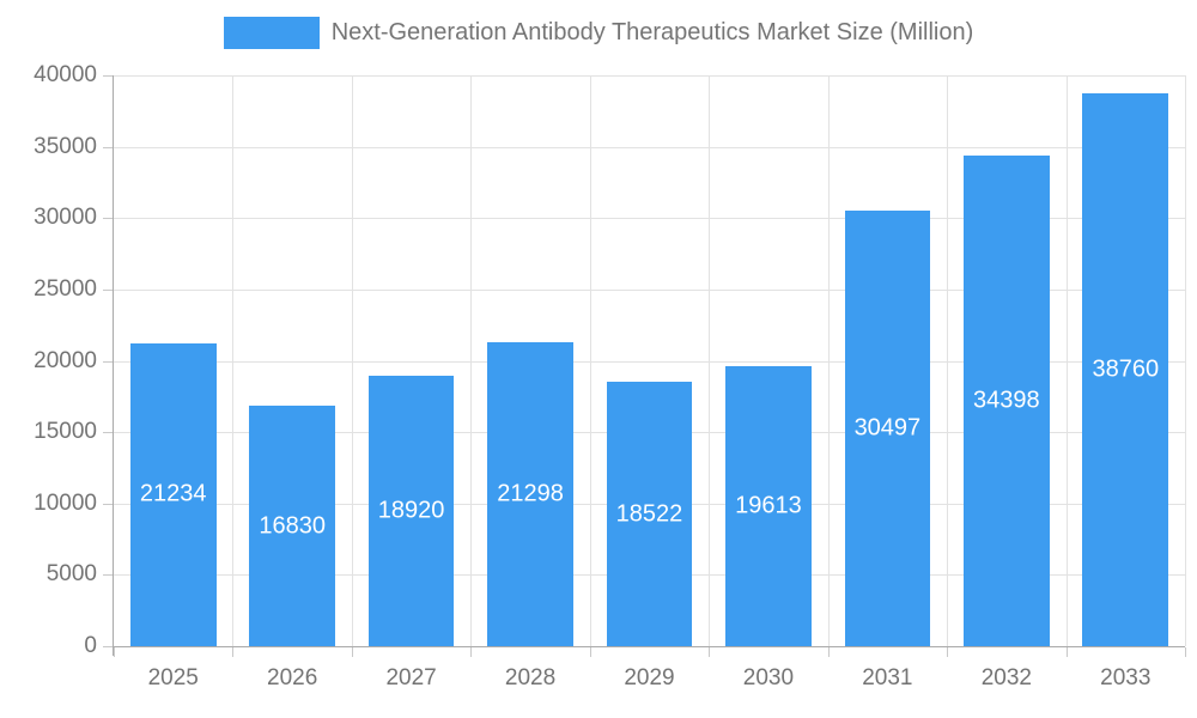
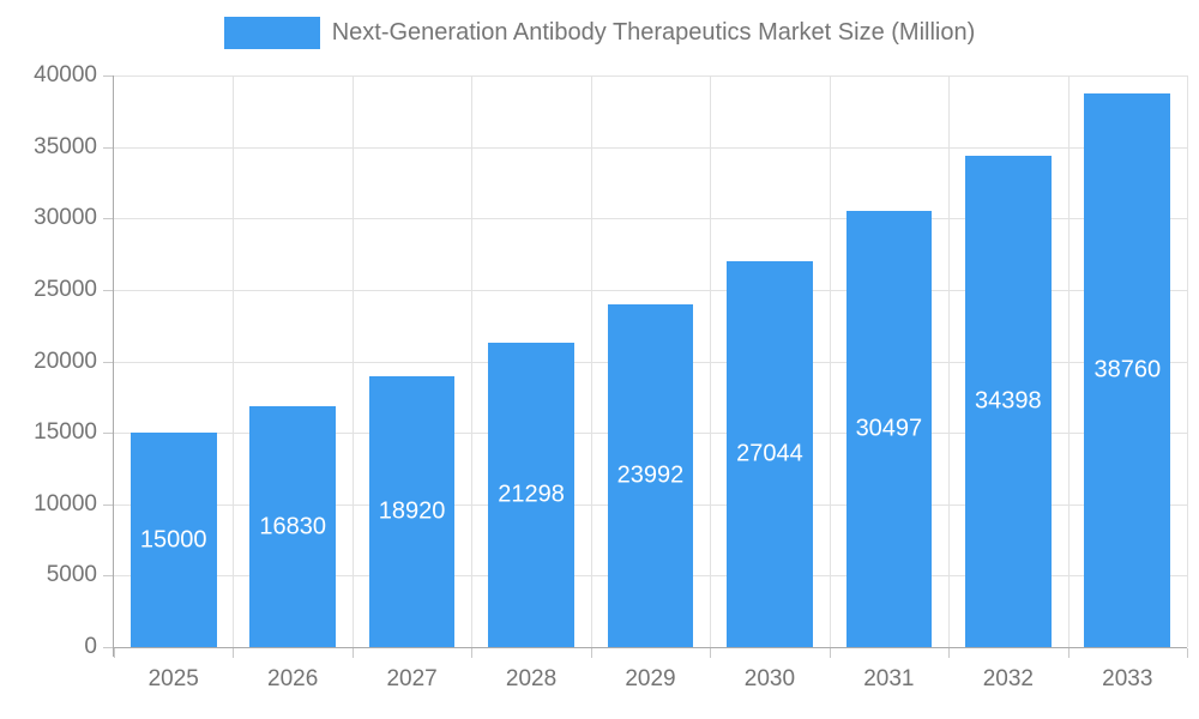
2025: 21234 -> 15000
2029: 18522 -> 23992
2030: 19613 -> 27044
